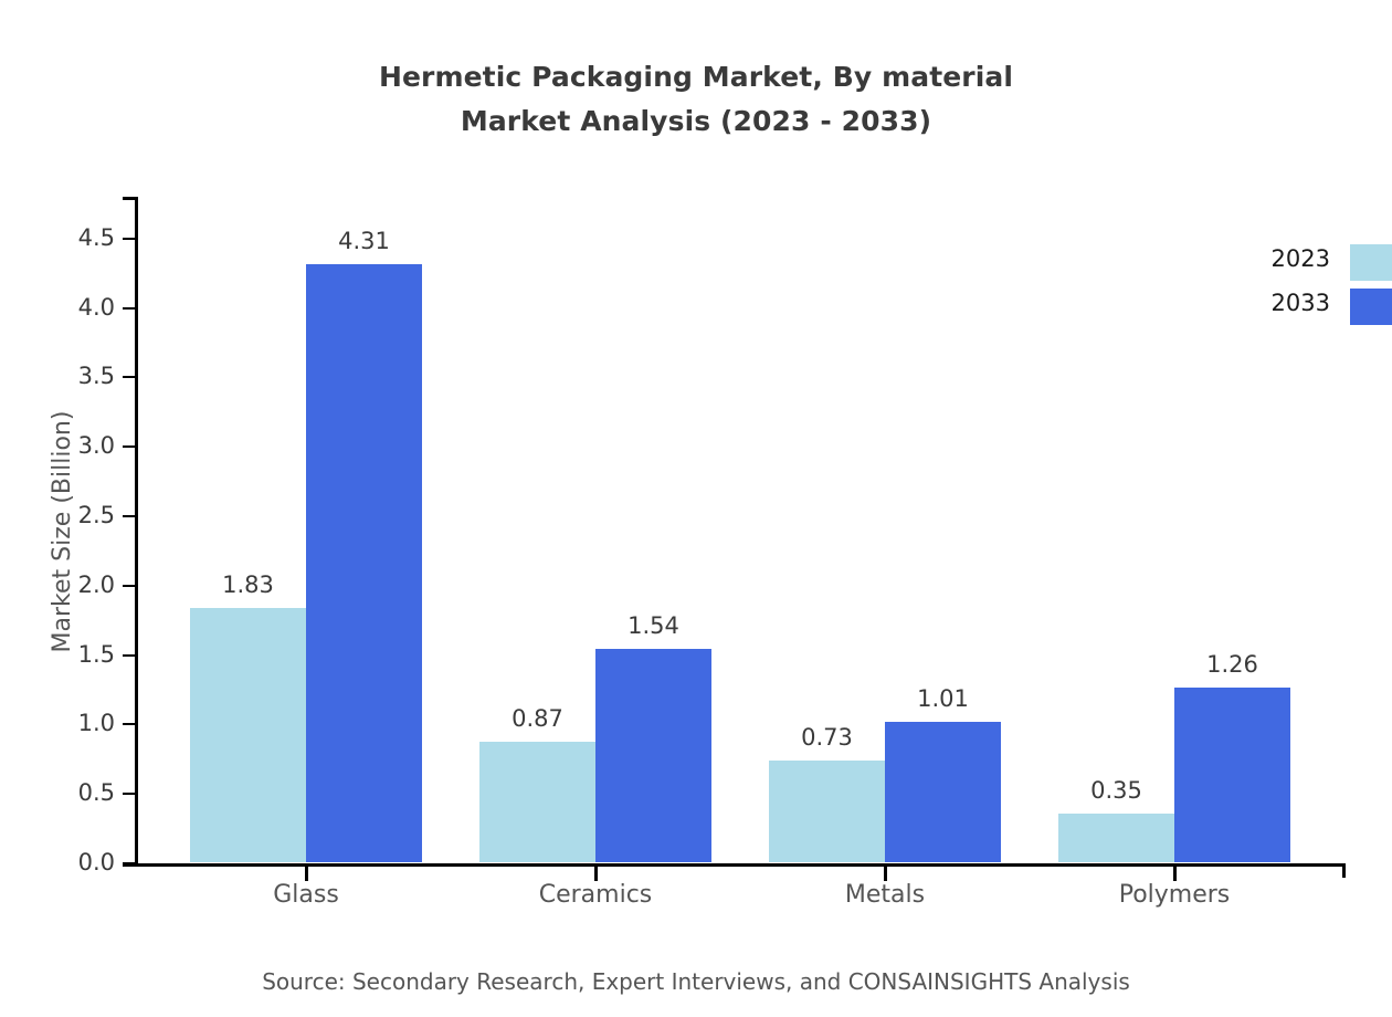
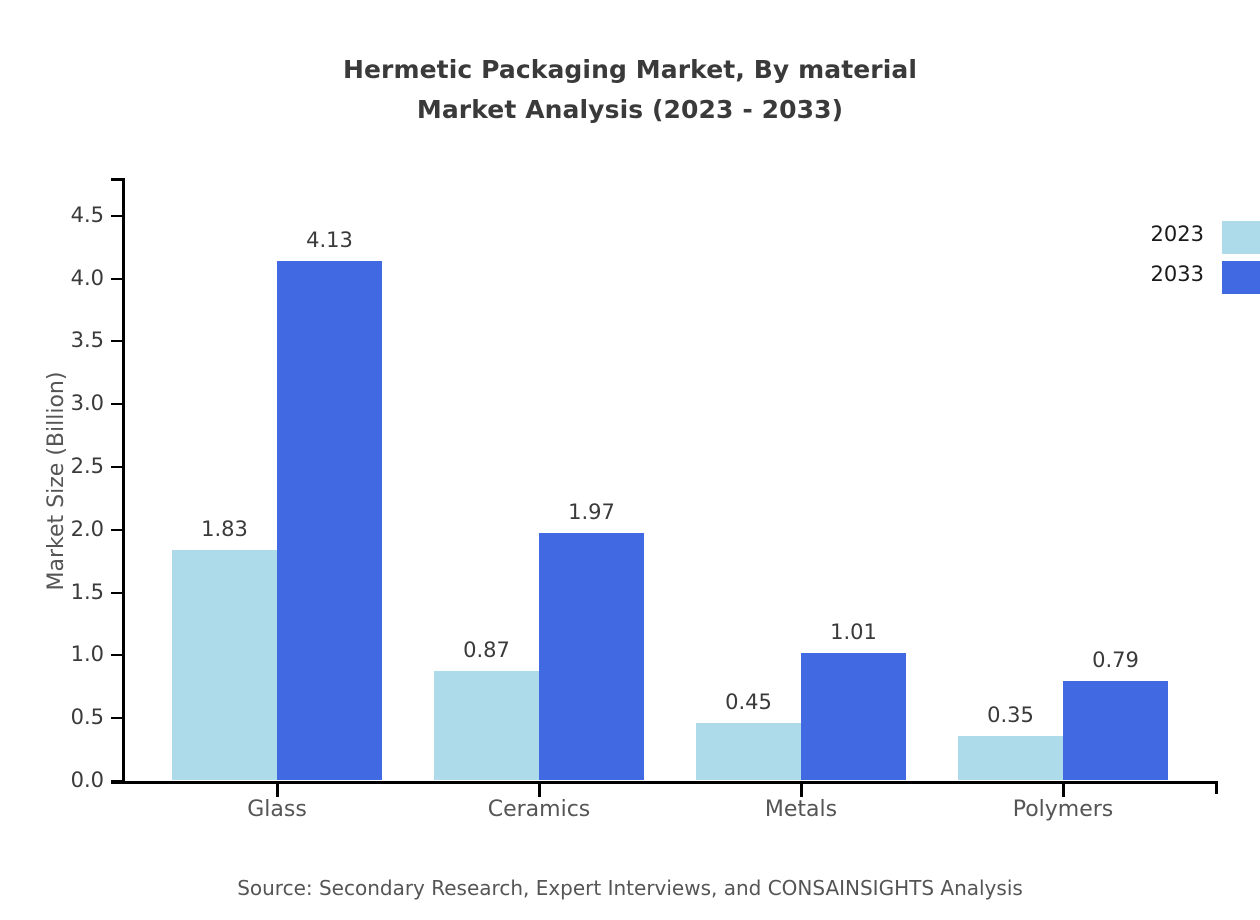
2033/Glass: 4.31 -> 4.13
2033/Ceramics: 1.54 -> 1.97
2023/Metals: 0.73 -> 0.45
2033/Polymers: 1.26 -> 0.79
